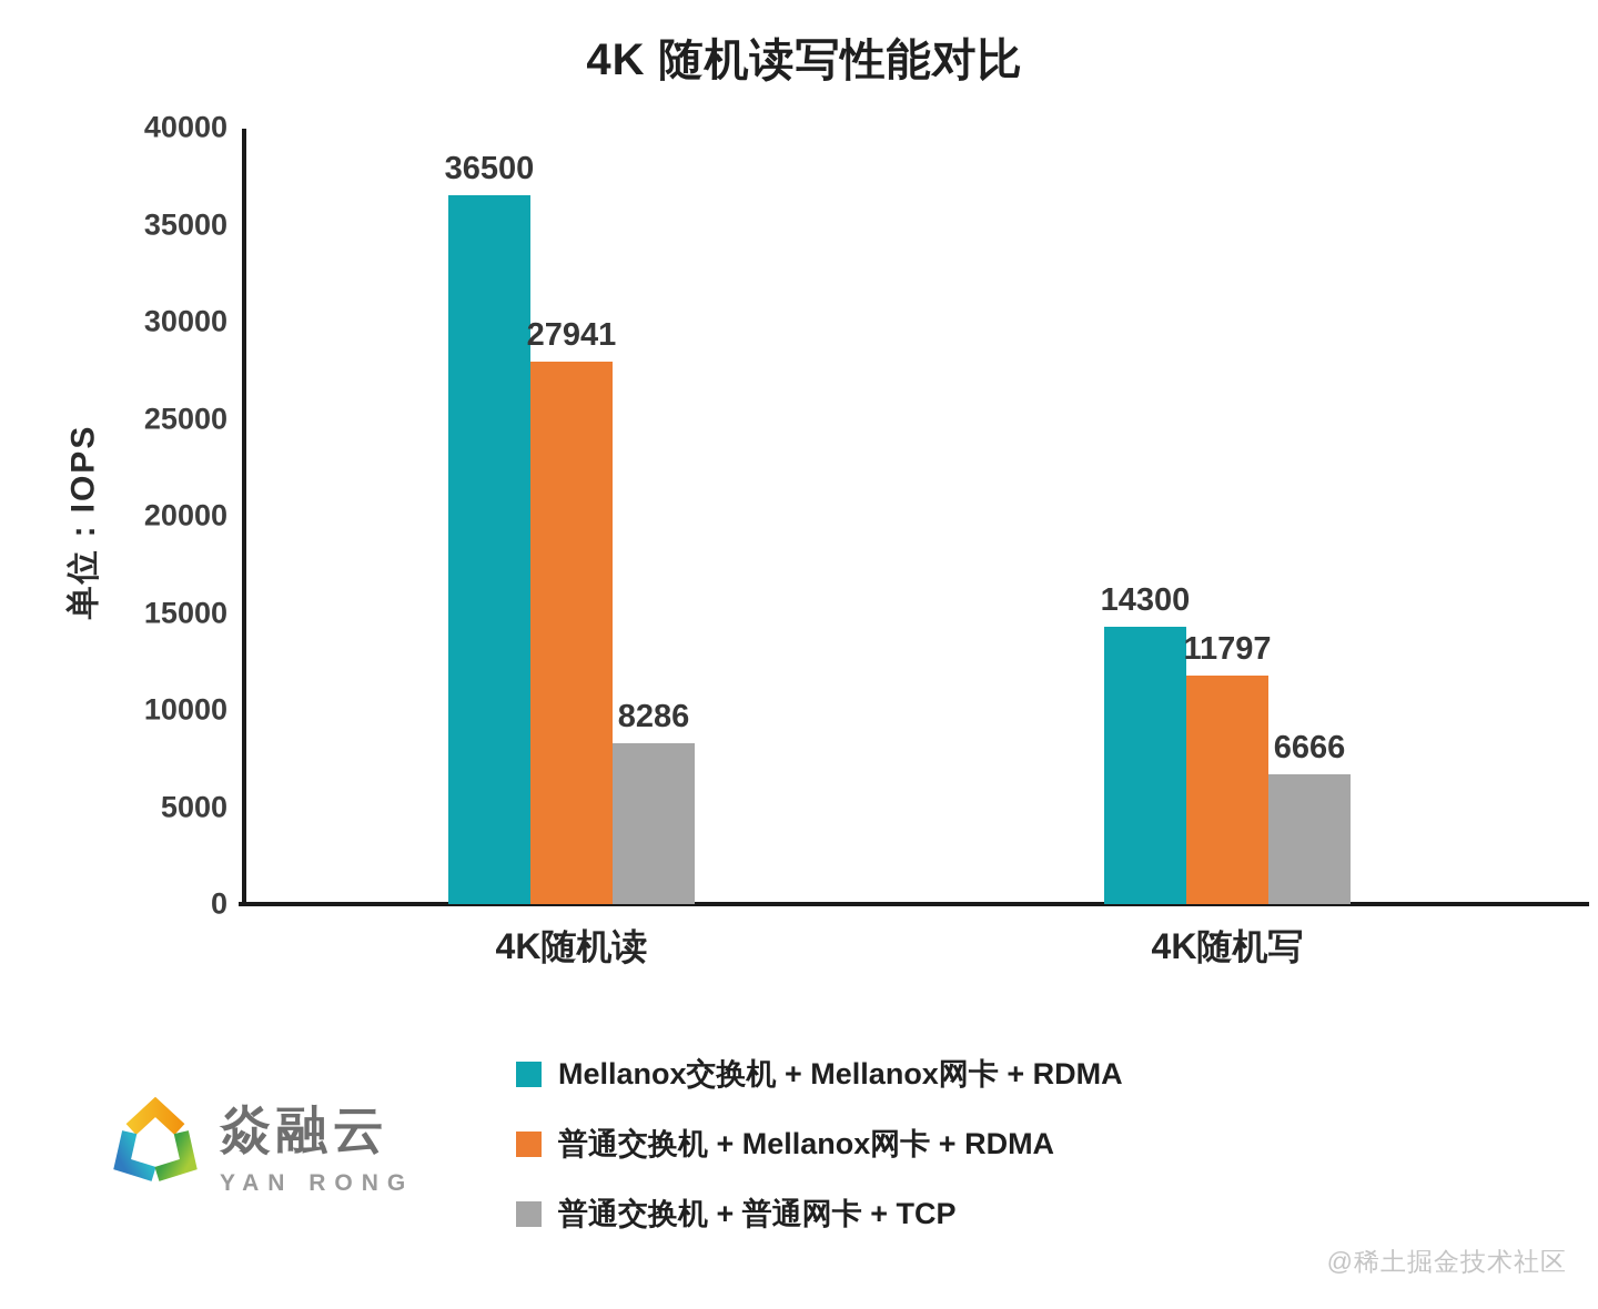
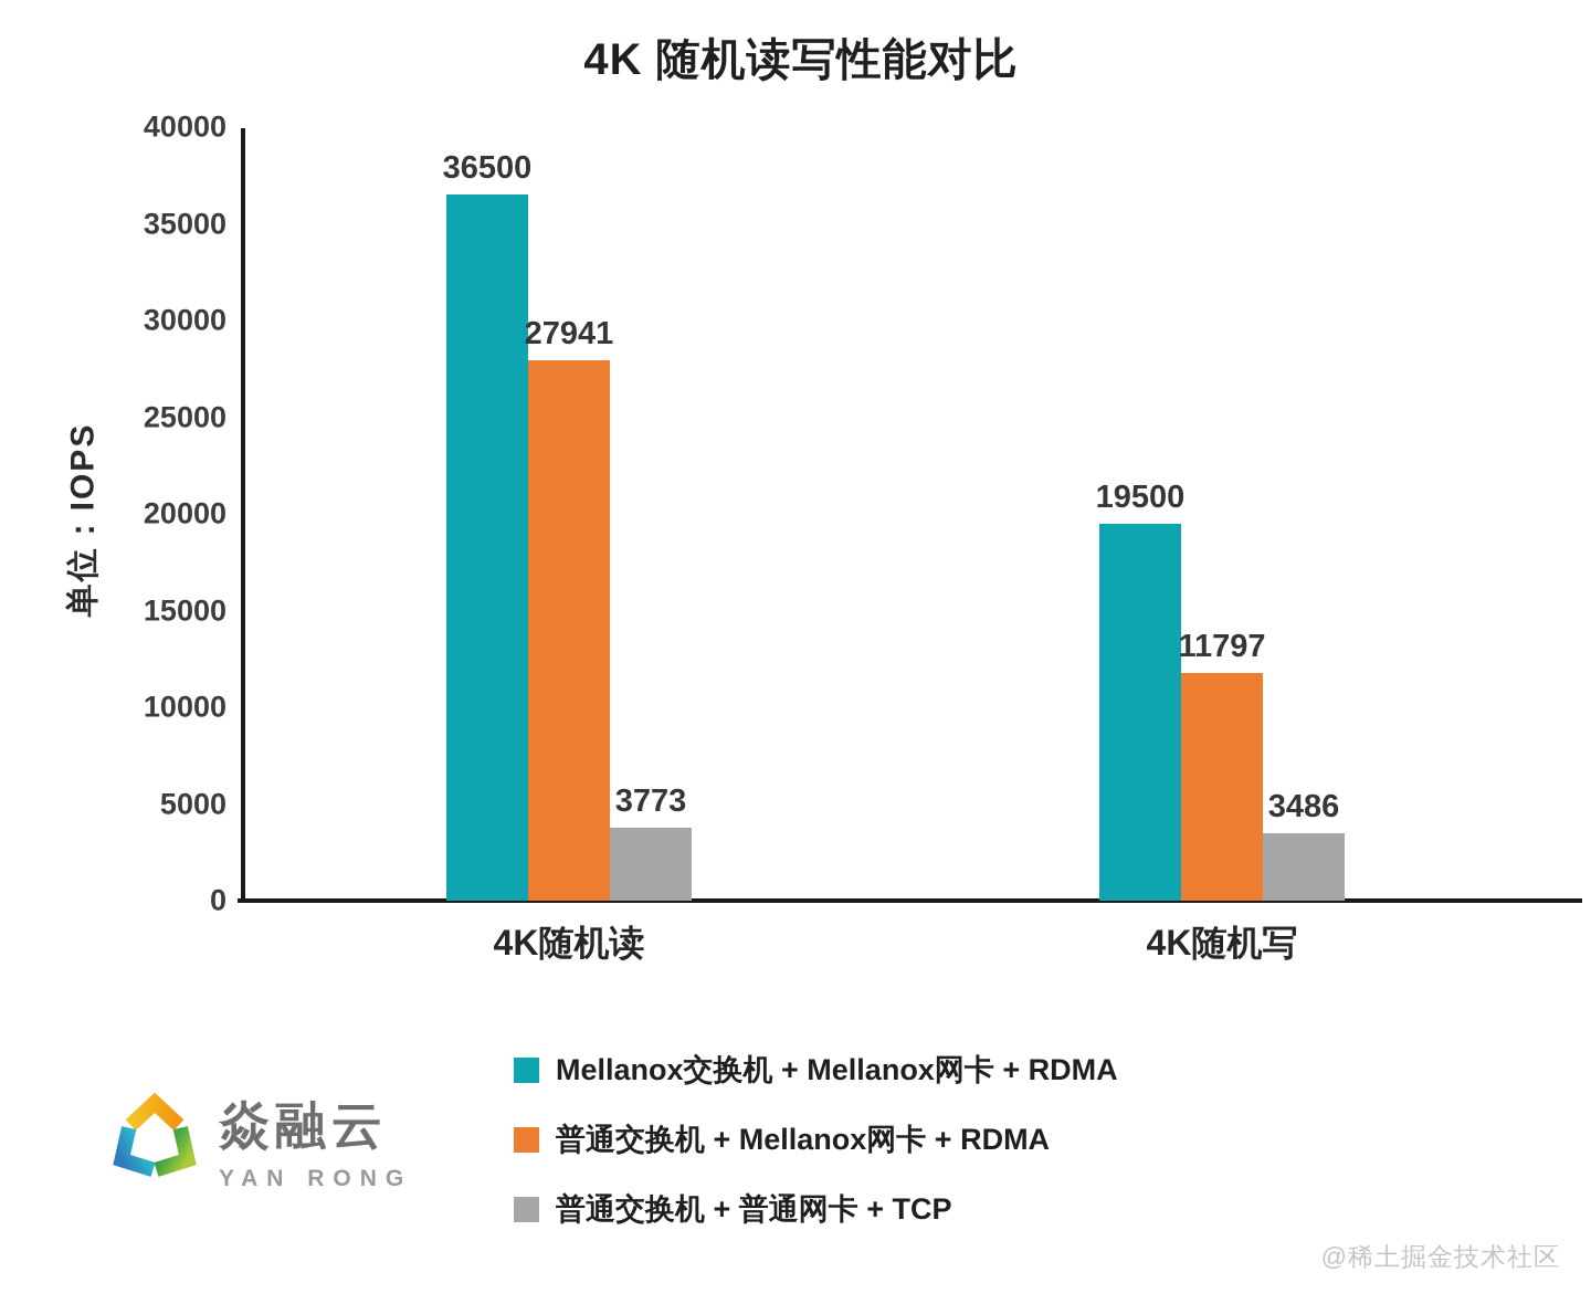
普通交换机 + 普通网卡 + TCP/4K随机读: 8286 -> 3773
Mellanox交换机 + Mellanox网卡 + RDMA/4K随机写: 14300 -> 19500
普通交换机 + 普通网卡 + TCP/4K随机写: 6666 -> 3486
